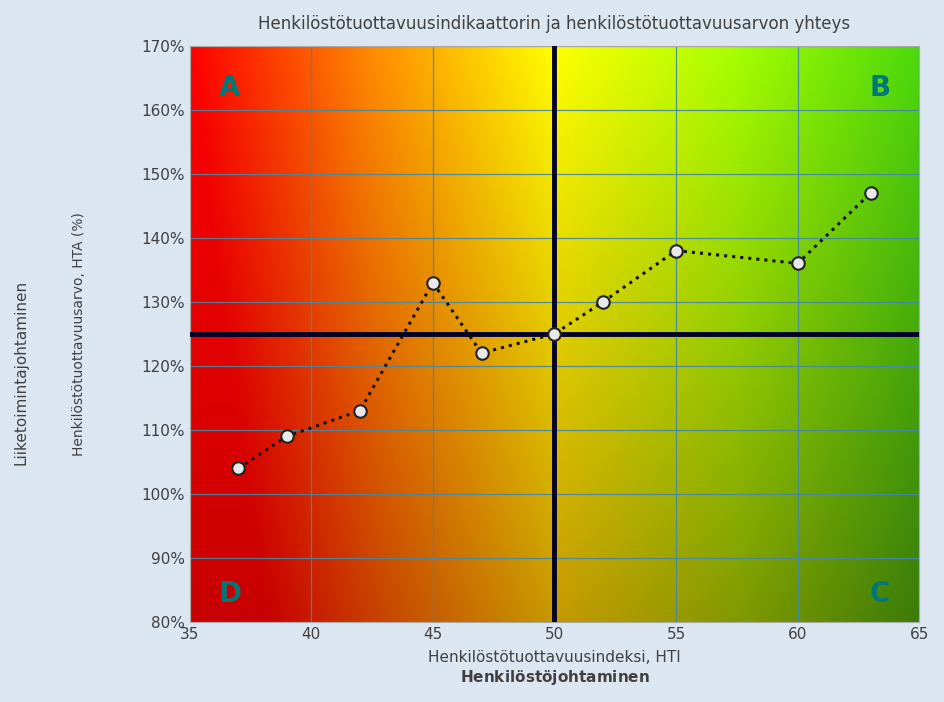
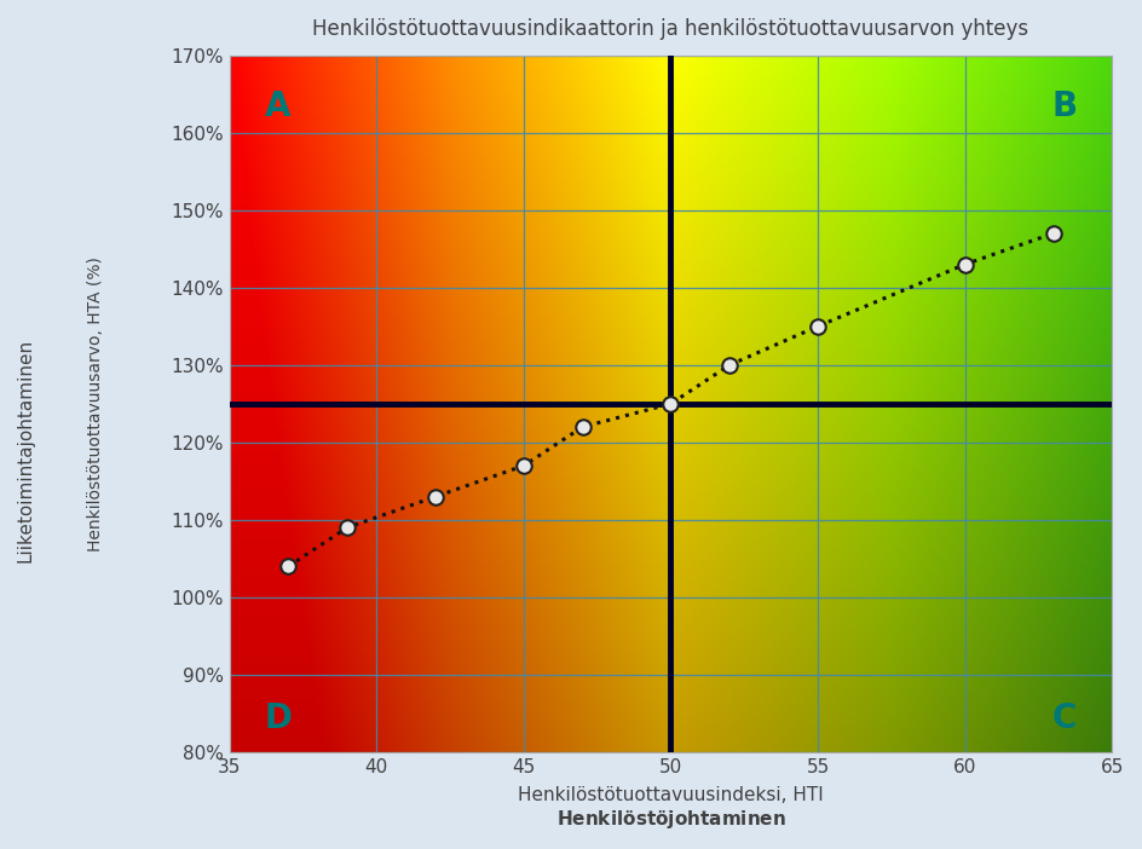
45: 133% -> 117%
55: 138% -> 135%
60: 136% -> 143%
